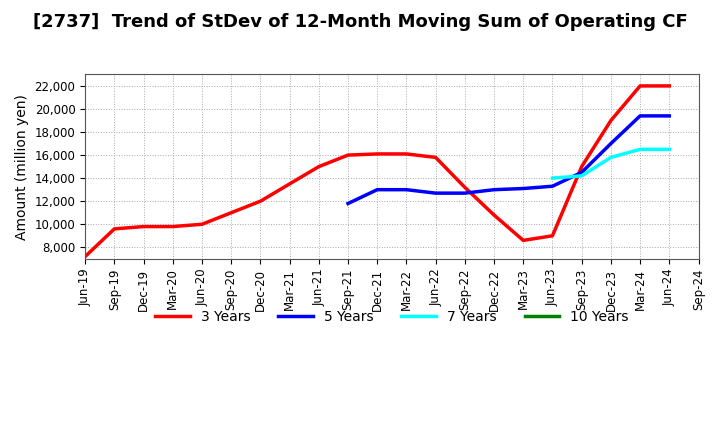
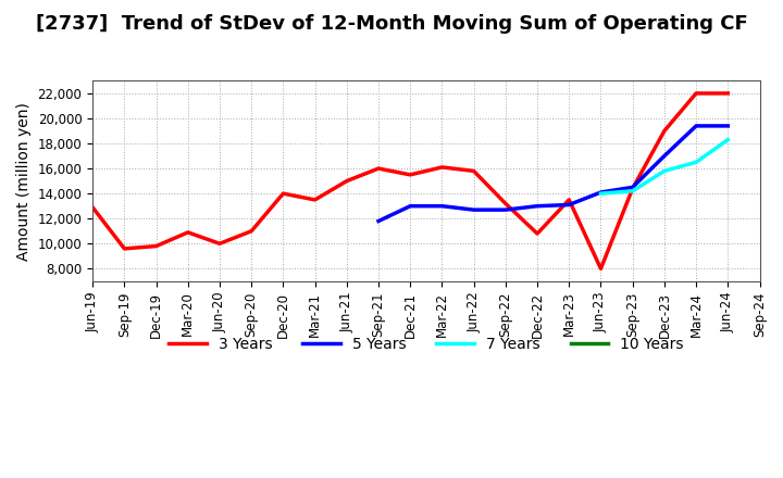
3 Years/Jun-19: 7,200 -> 12,900
3 Years/Mar-20: 9,800 -> 10,900
3 Years/Dec-20: 12,000 -> 14,000
3 Years/Dec-21: 16,100 -> 15,500
3 Years/Mar-23: 8,600 -> 13,500
3 Years/Jun-23: 9,000 -> 8,000
5 Years/Jun-23: 13,300 -> 14,100
3 Years/Sep-23: 15,000 -> 14,400
7 Years/Jun-24: 16,500 -> 18,300
